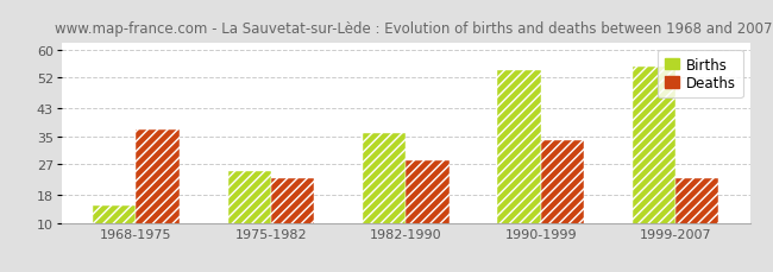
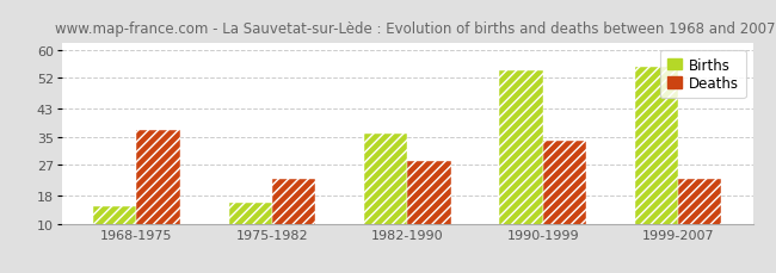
Births/1975-1982: 25 -> 16
